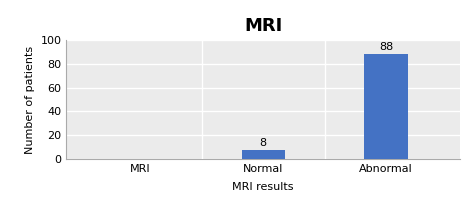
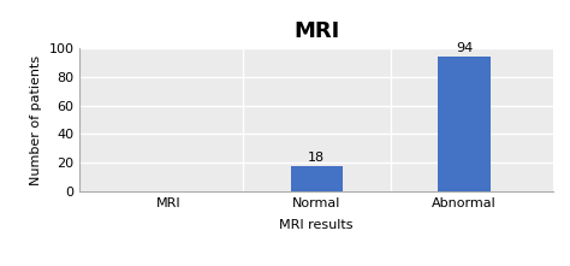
Normal: 8 -> 18
Abnormal: 88 -> 94
